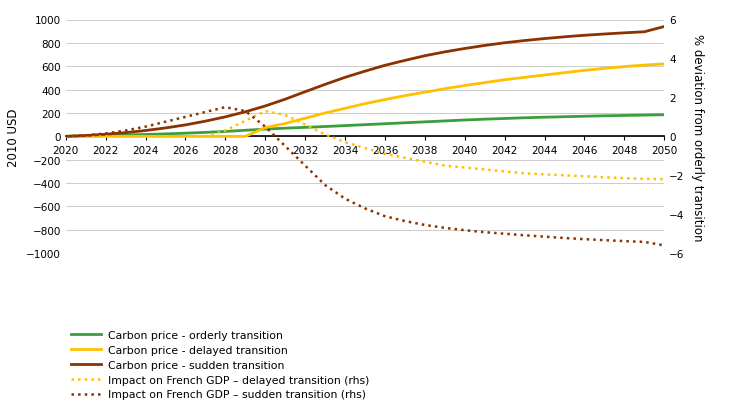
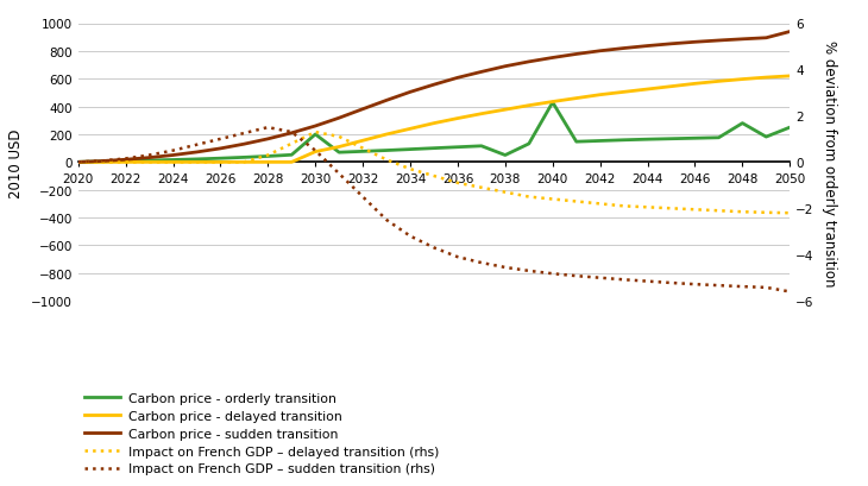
Carbon price - orderly transition/2030: 60 -> 200
Carbon price - orderly transition/2038: 120 -> 50
Carbon price - orderly transition/2040: 140 -> 430
Carbon price - orderly transition/2048: 180 -> 280
Carbon price - orderly transition/2050: 180 -> 250
